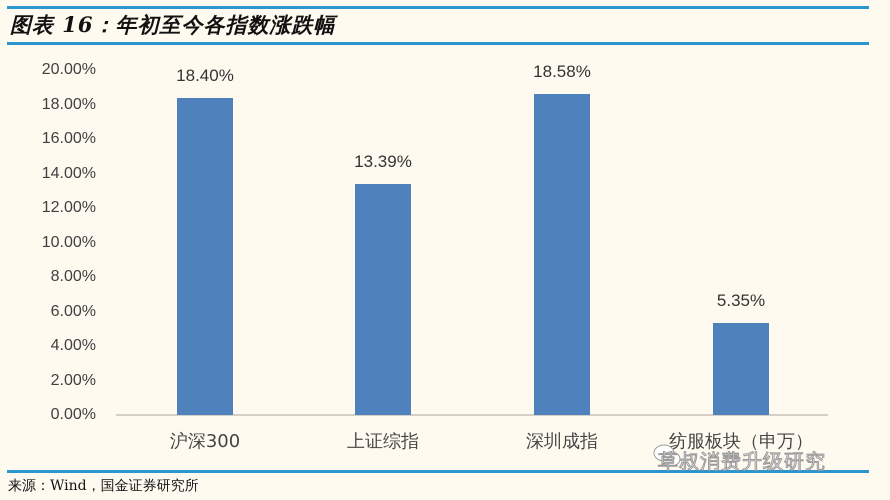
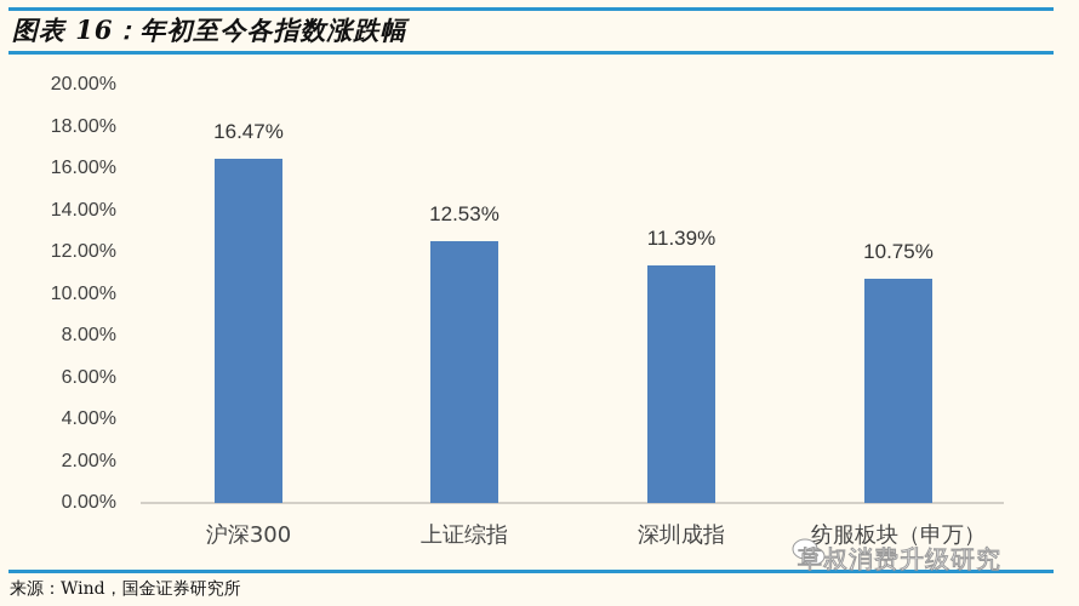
沪深300: 18.40% -> 16.47%
上证综指: 13.39% -> 12.53%
深圳成指: 18.58% -> 11.39%
纺服板块（申万）: 5.35% -> 10.75%
